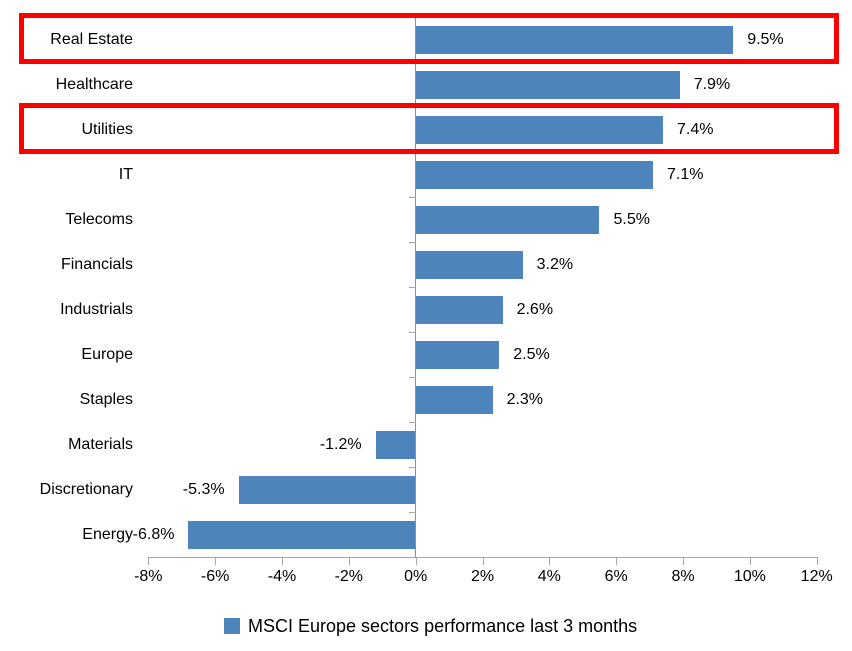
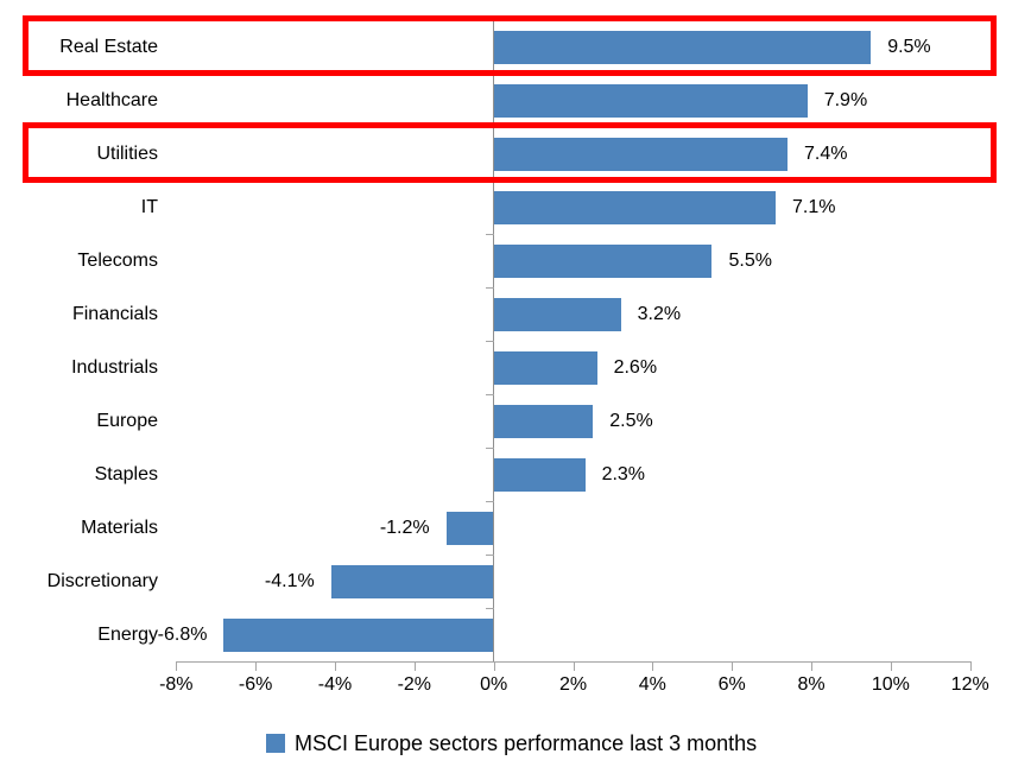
Discretionary: -5.3% -> -4.1%
